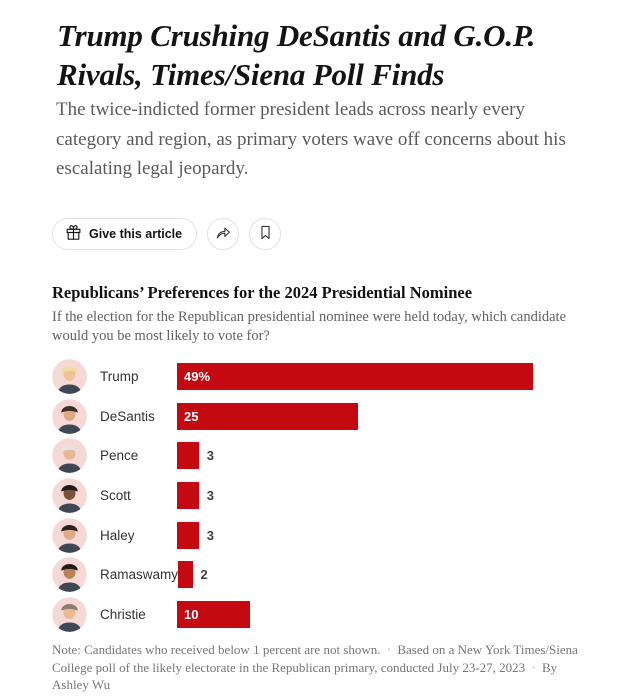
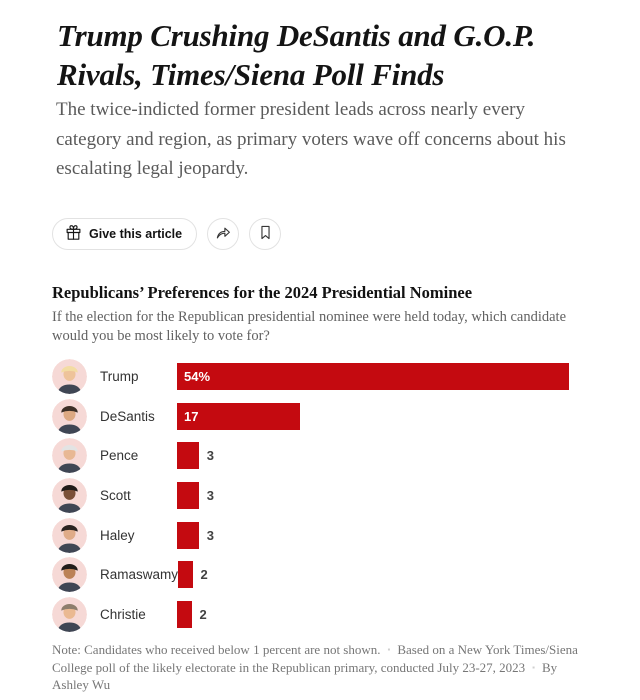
Trump: 49% -> 54%
DeSantis: 25 -> 17
Christie: 10 -> 2
